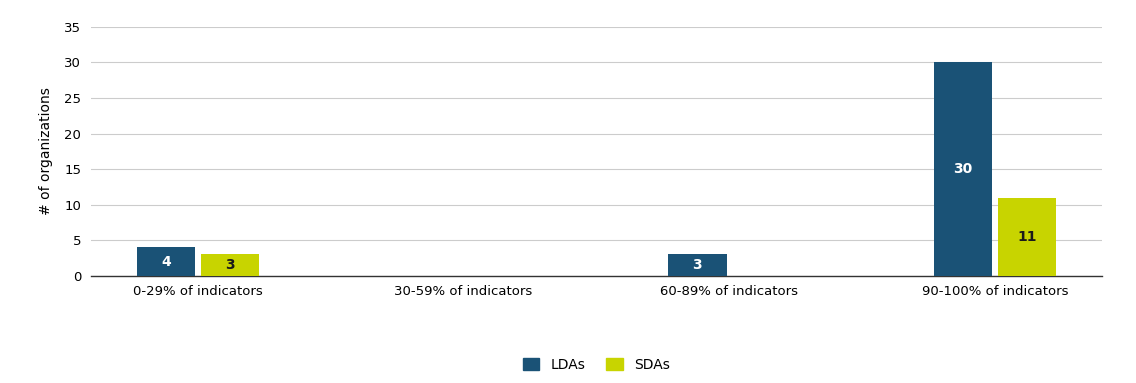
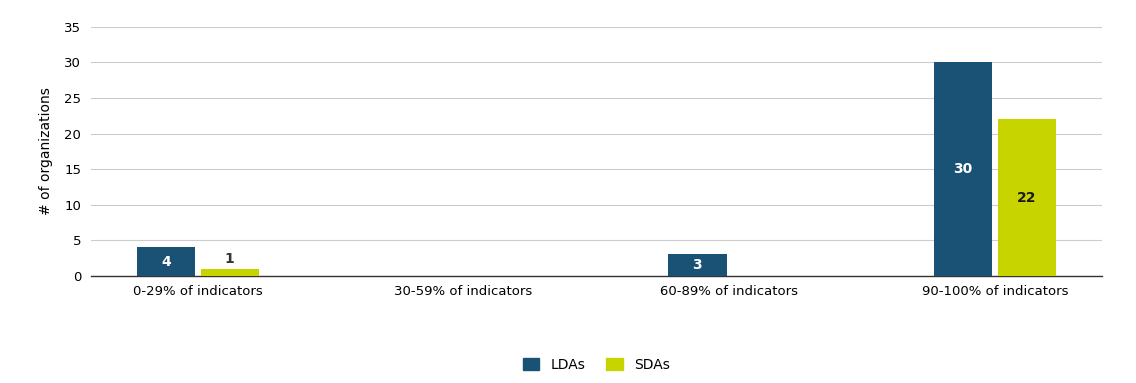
SDAs/0-29% of indicators: 3 -> 1
SDAs/90-100% of indicators: 11 -> 22
